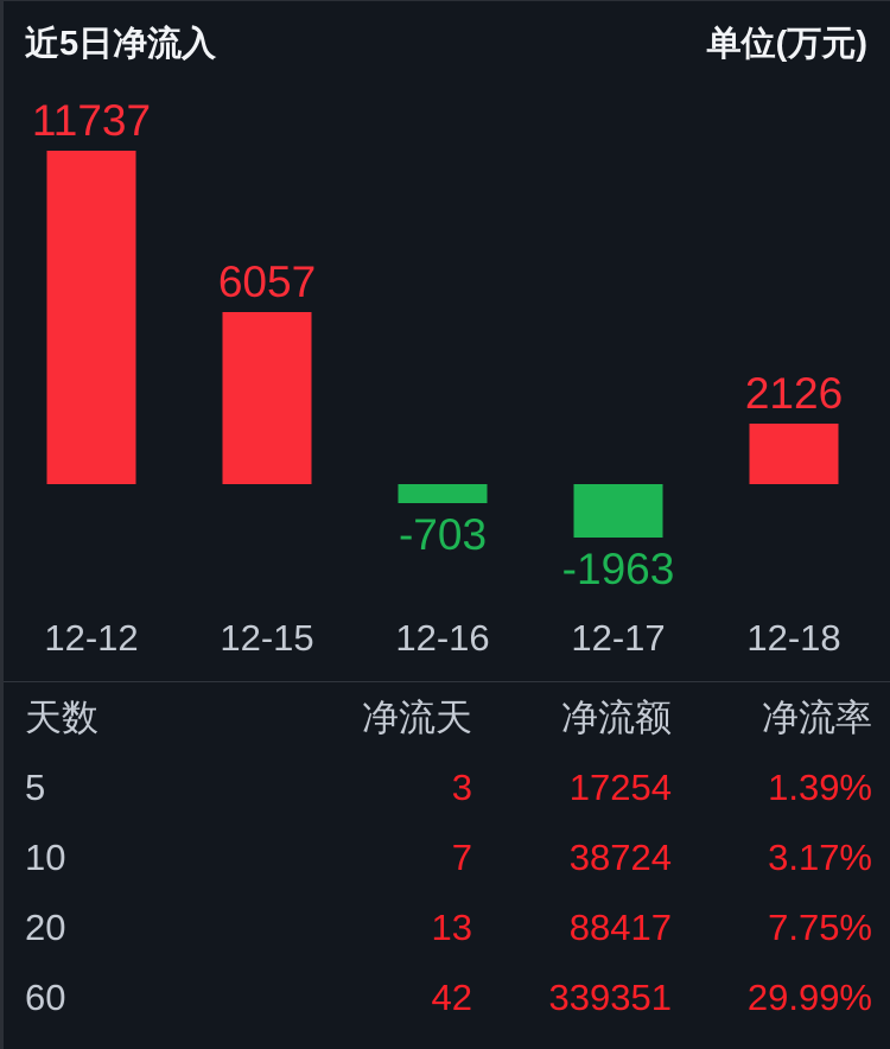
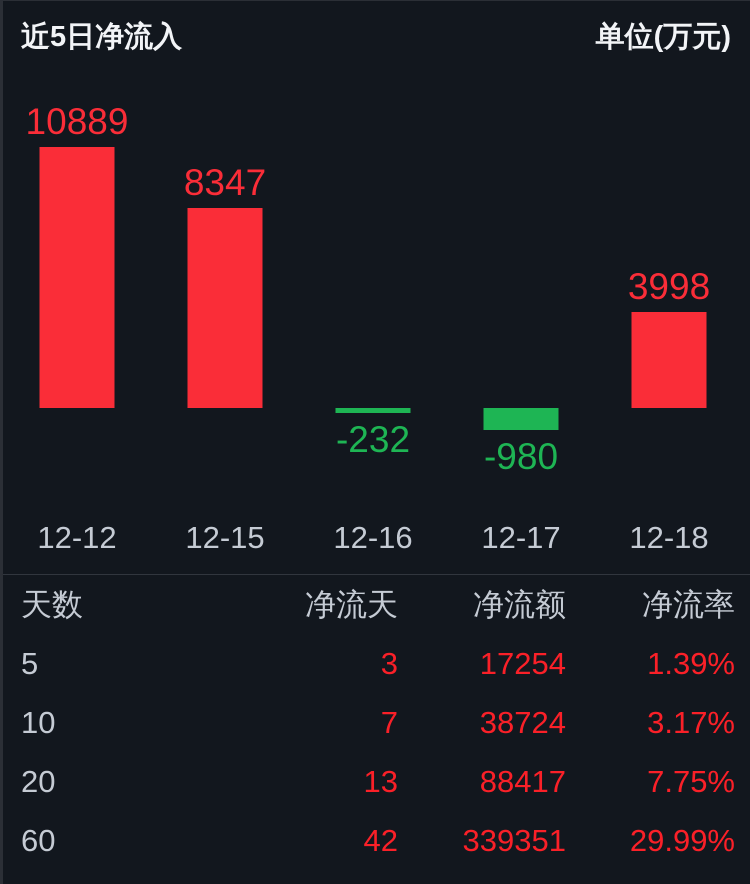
12-12: 11737 -> 10889
12-15: 6057 -> 8347
12-16: -703 -> -232
12-17: -1963 -> -980
12-18: 2126 -> 3998
